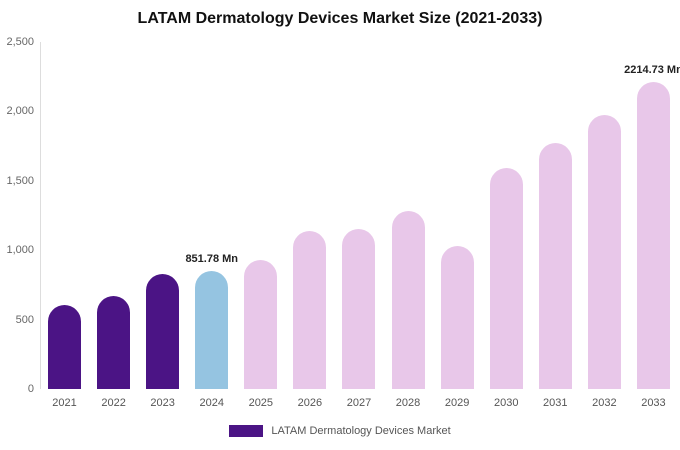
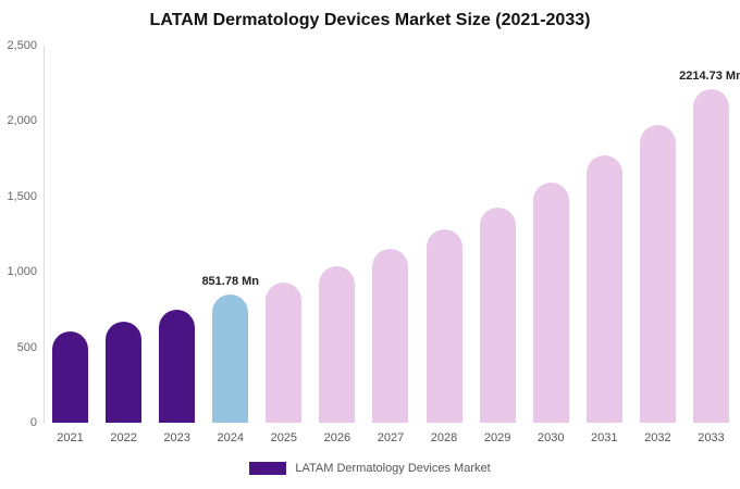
2023: 830 -> 750
2026: 1140 -> 1040
2029: 1030 -> 1420
